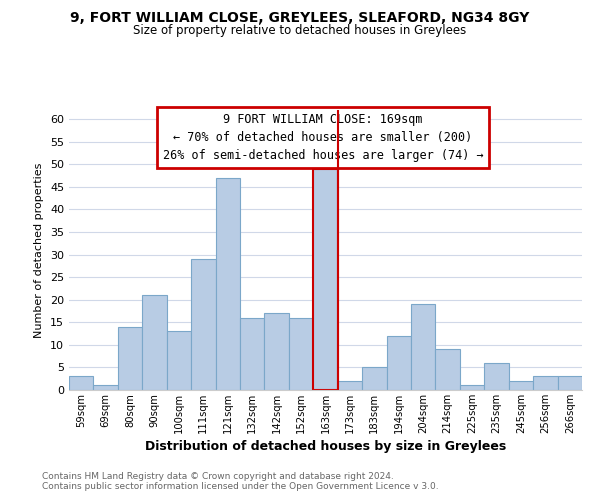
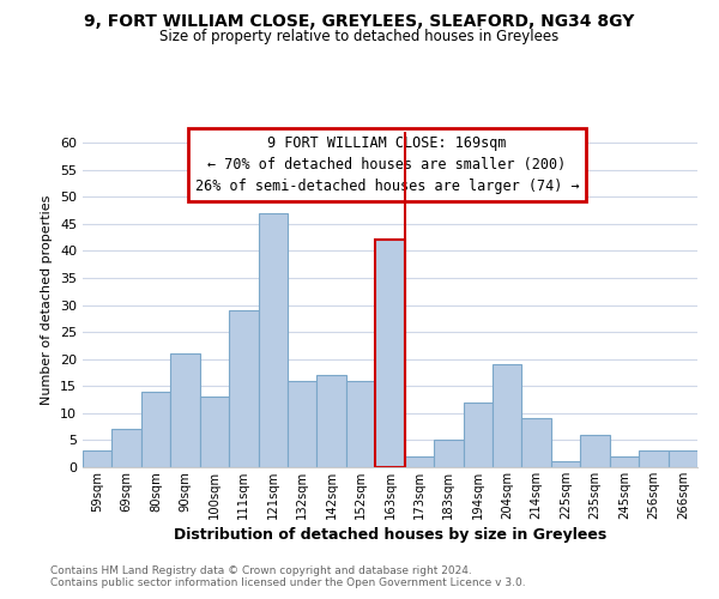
69sqm: 1 -> 7
163sqm: 49 -> 42
